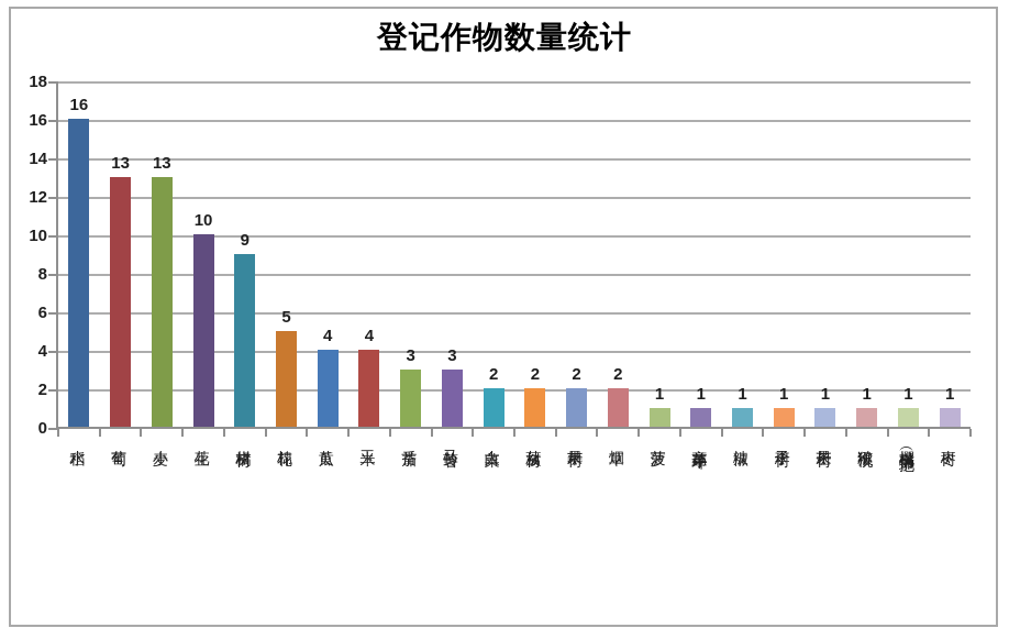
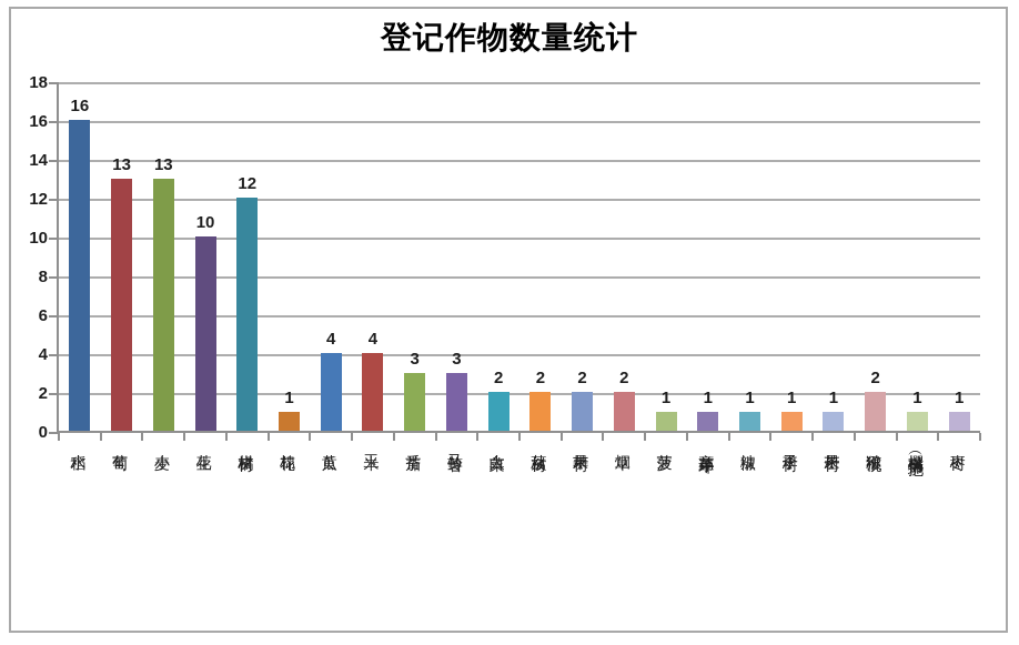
柑橘树: 9 -> 12
棉花: 5 -> 1
猕猴桃: 1 -> 2
